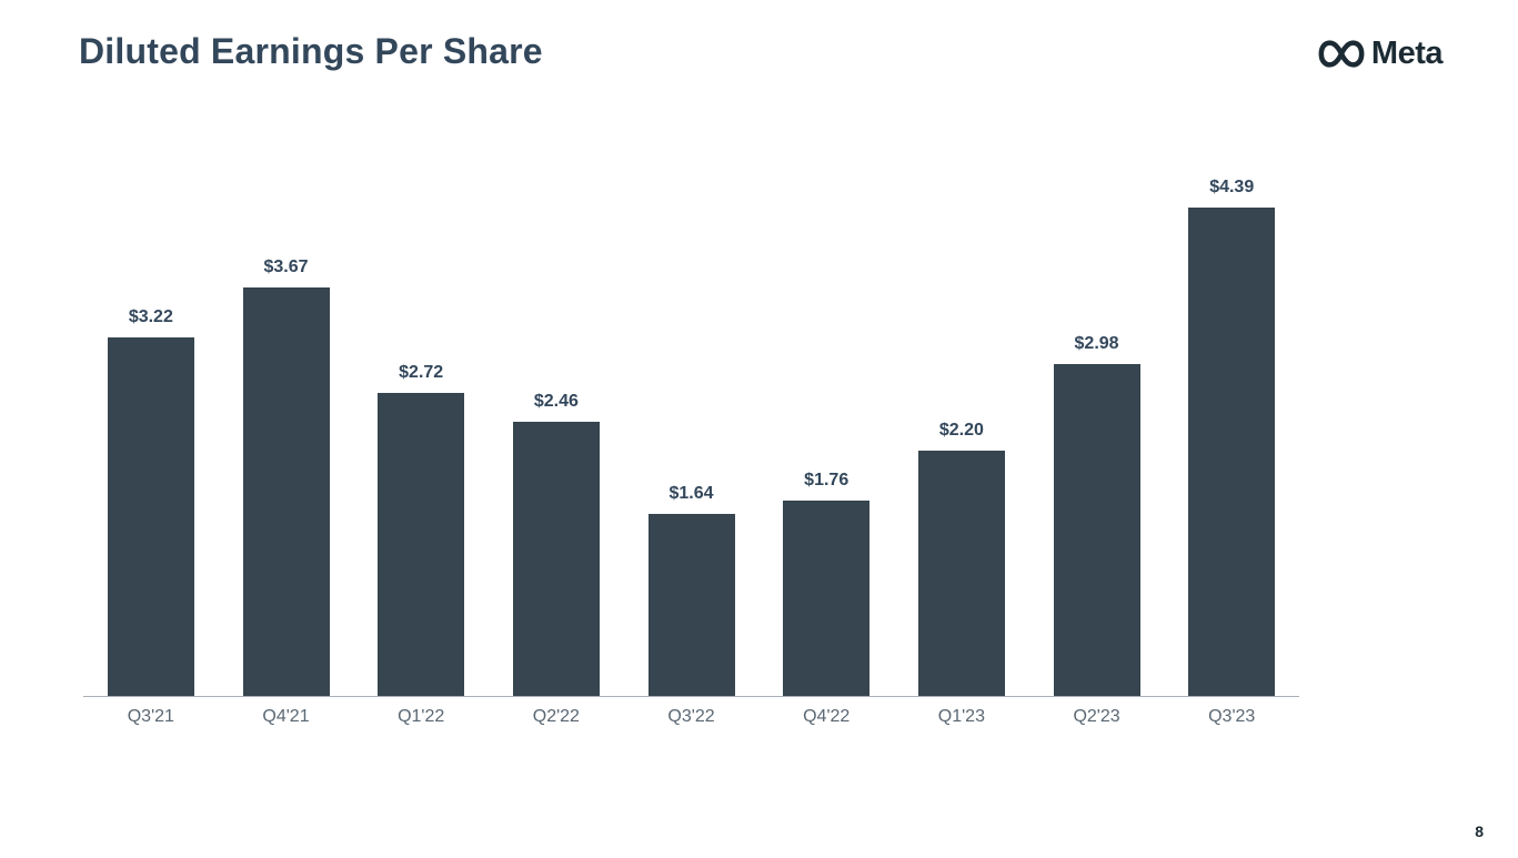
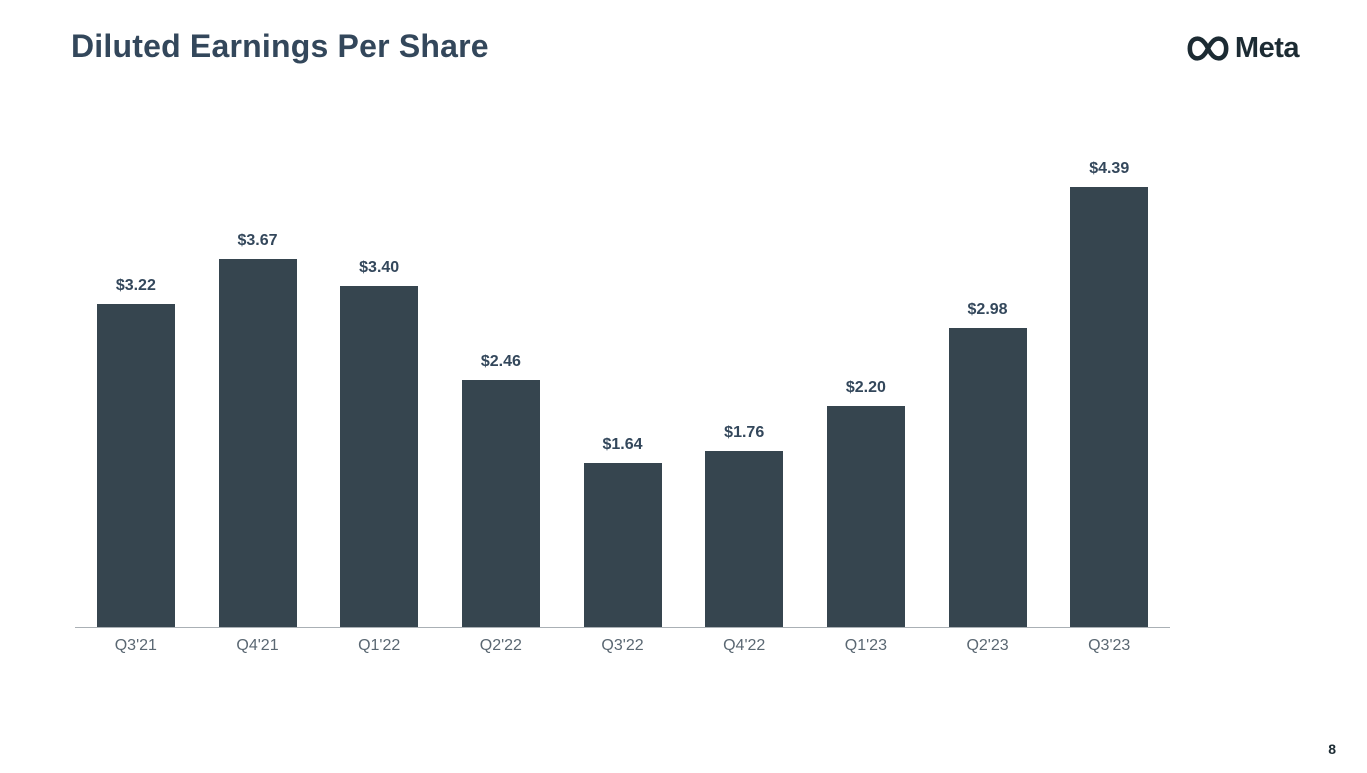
Q1'22: $2.72 -> $3.40
